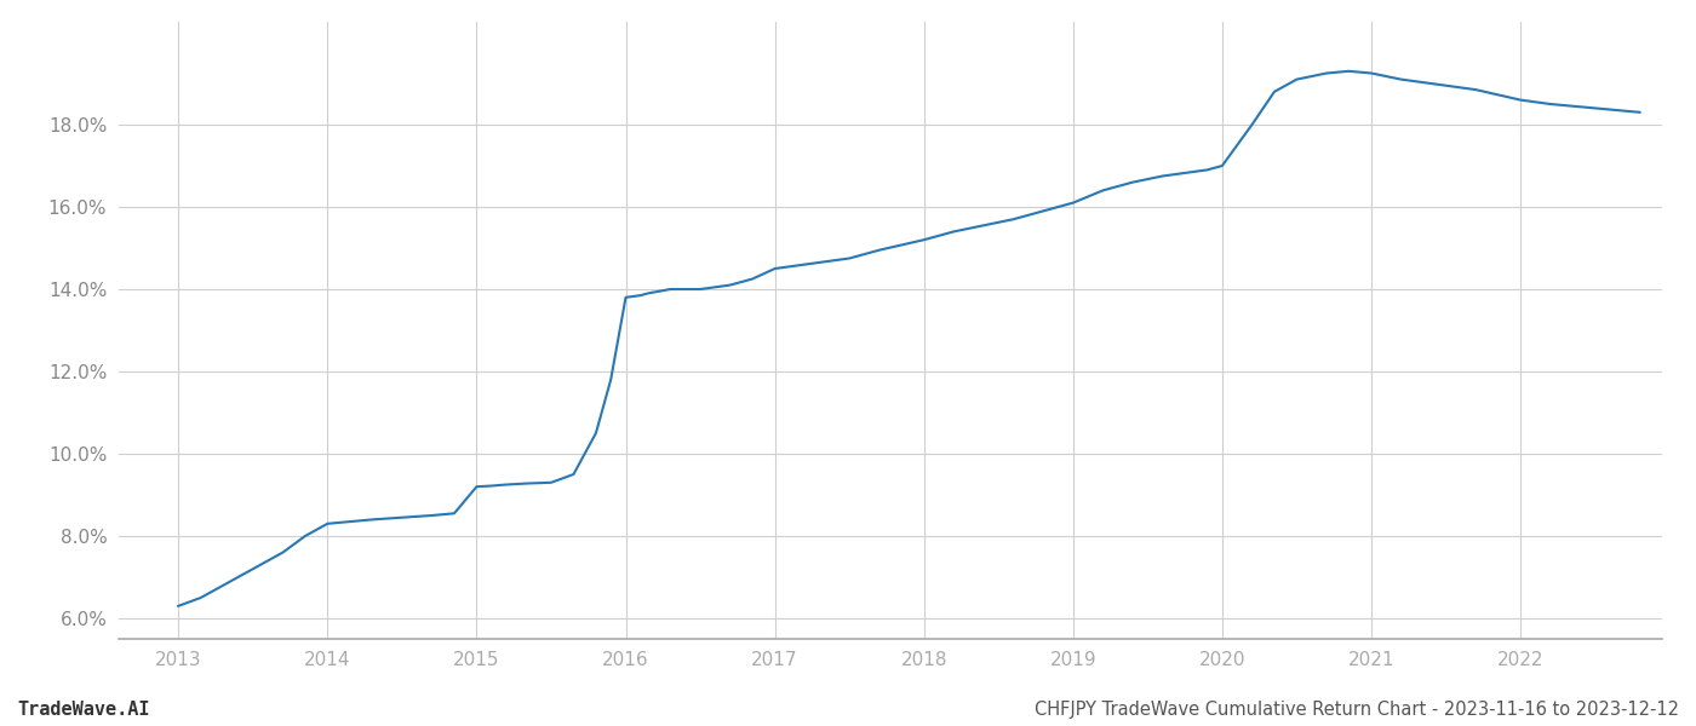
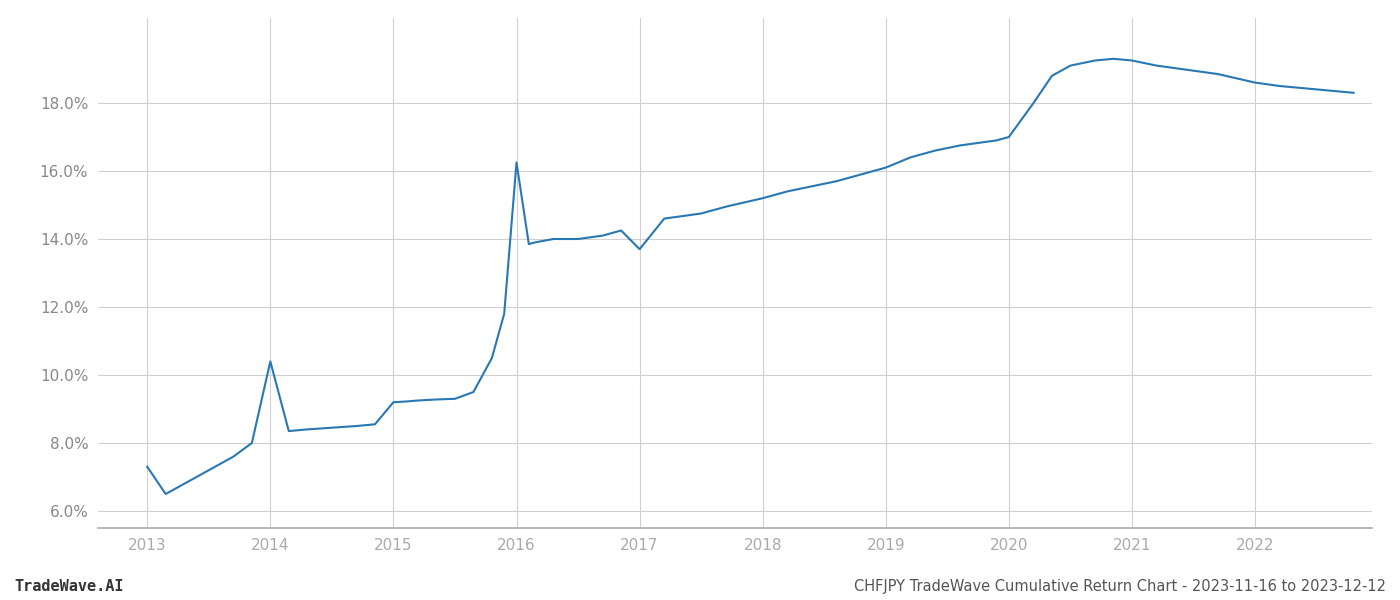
2013: 6.30% -> 7.30%
2014: 8.30% -> 10.40%
2016: 13.80% -> 16.25%
2017: 14.50% -> 13.70%
